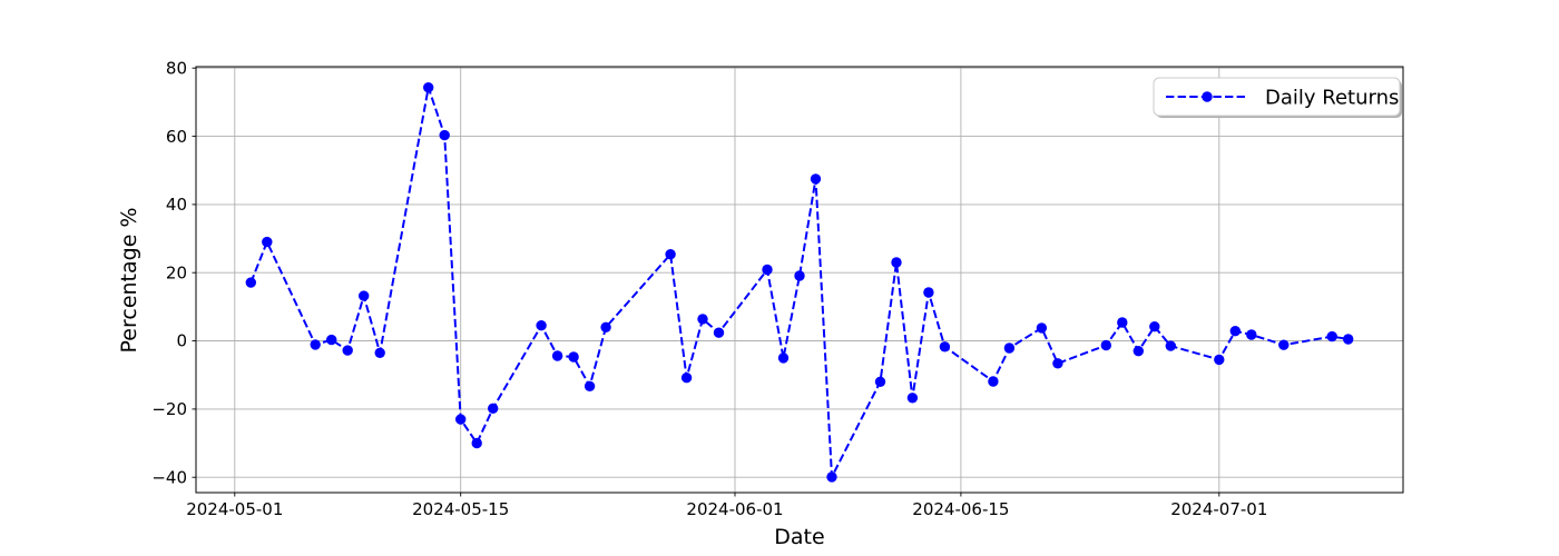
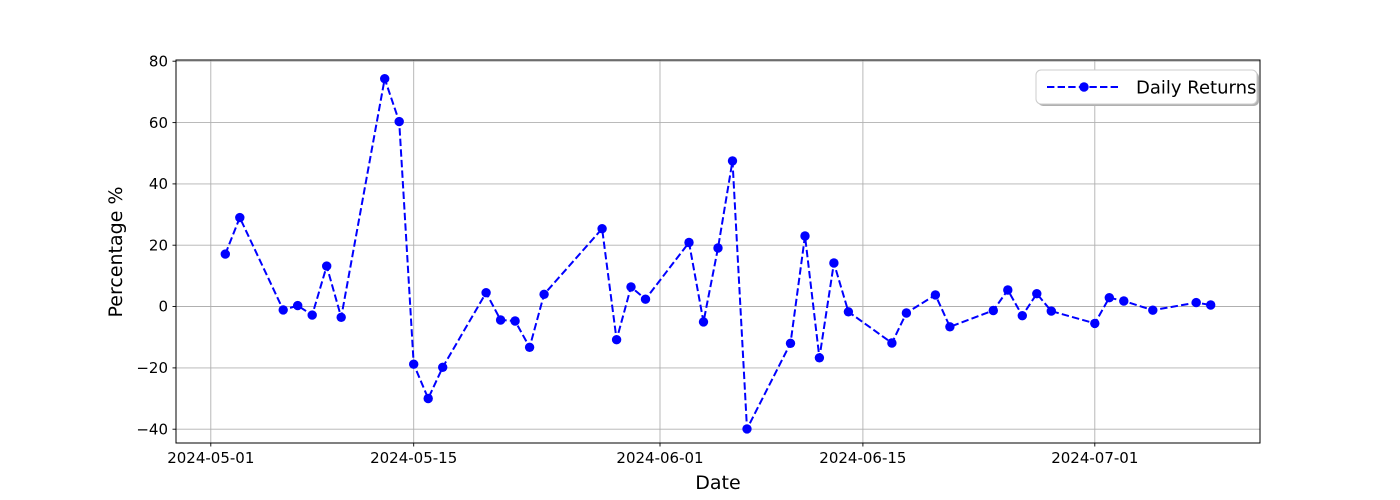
2024-05-15: -23 -> -19
